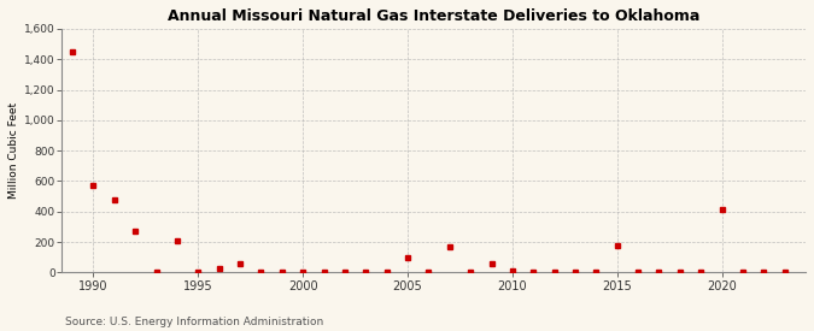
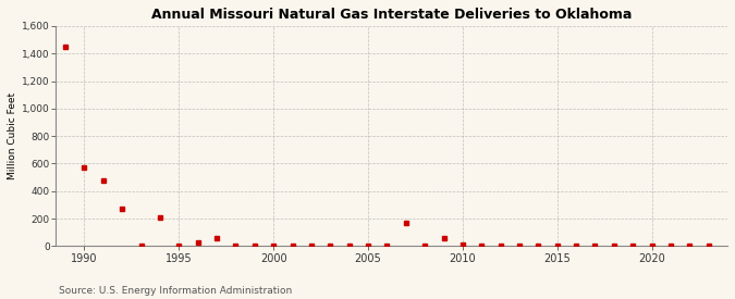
2005: 100 -> 0
2015: 180 -> 0
2020: 410 -> 0
